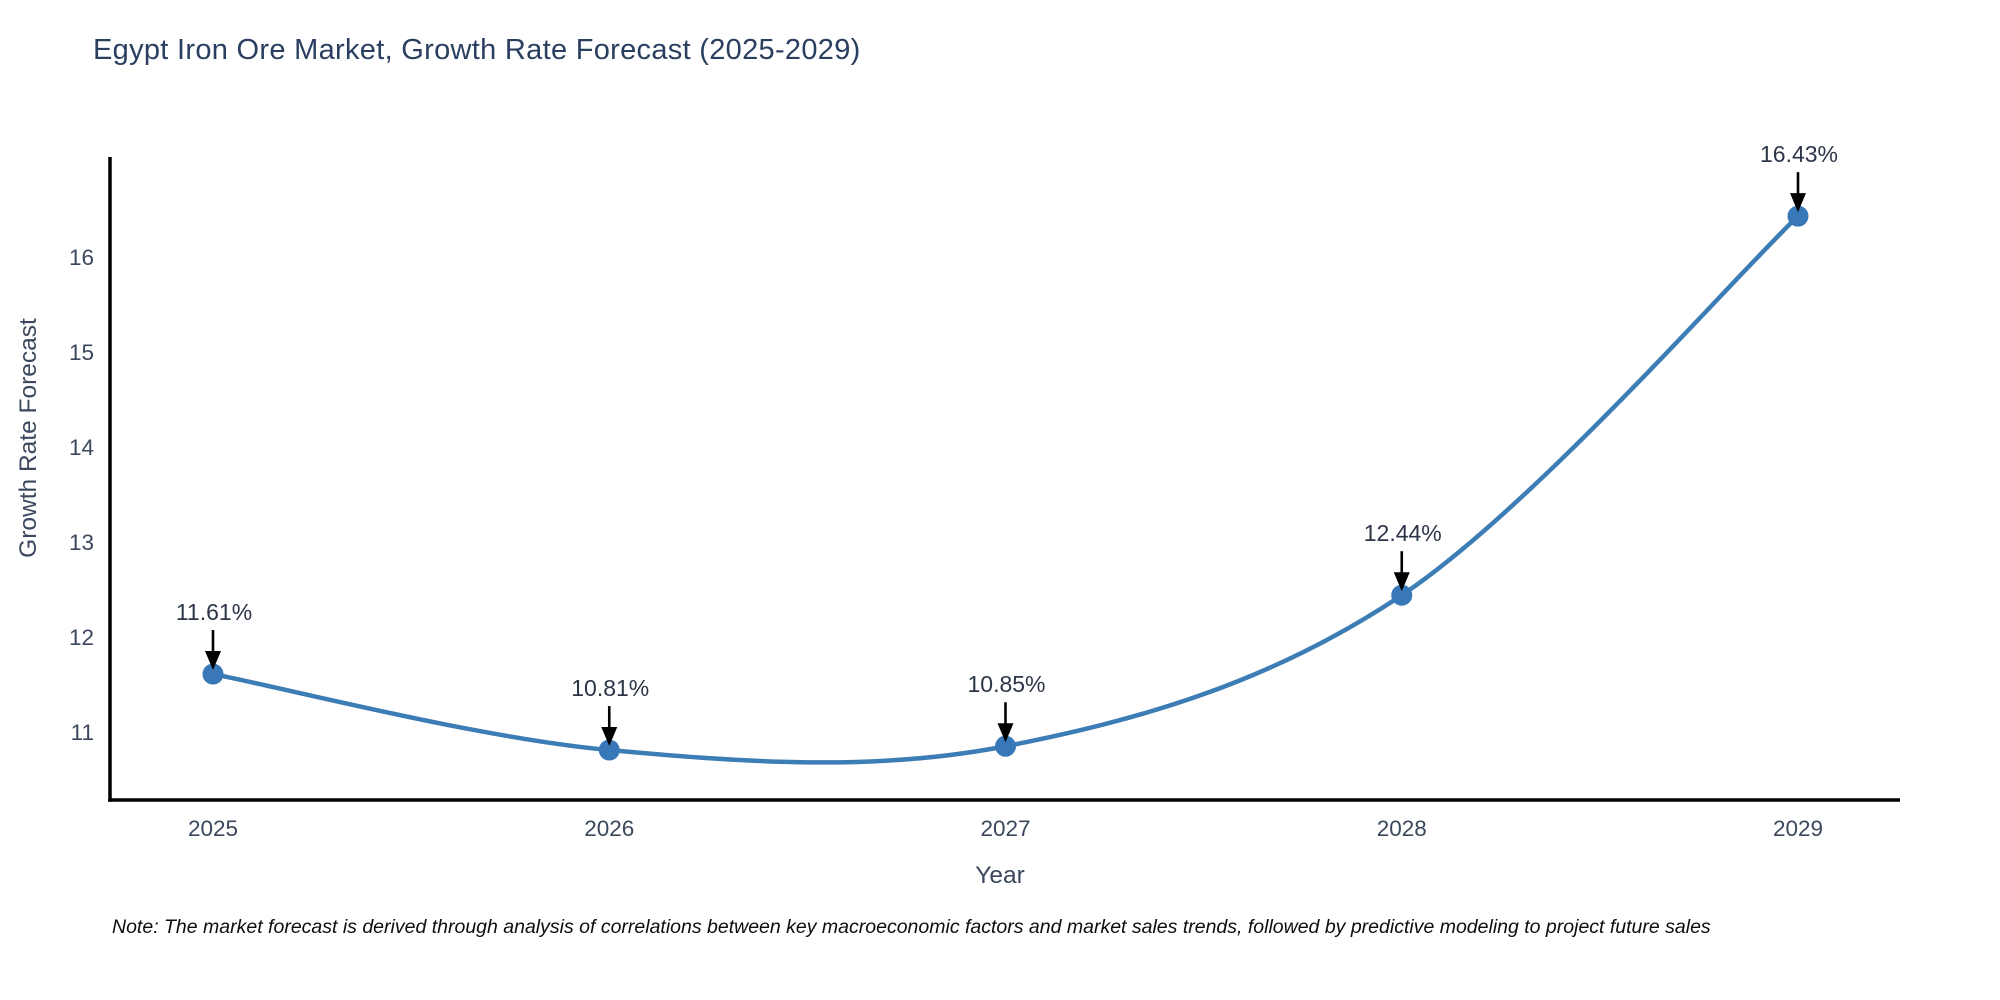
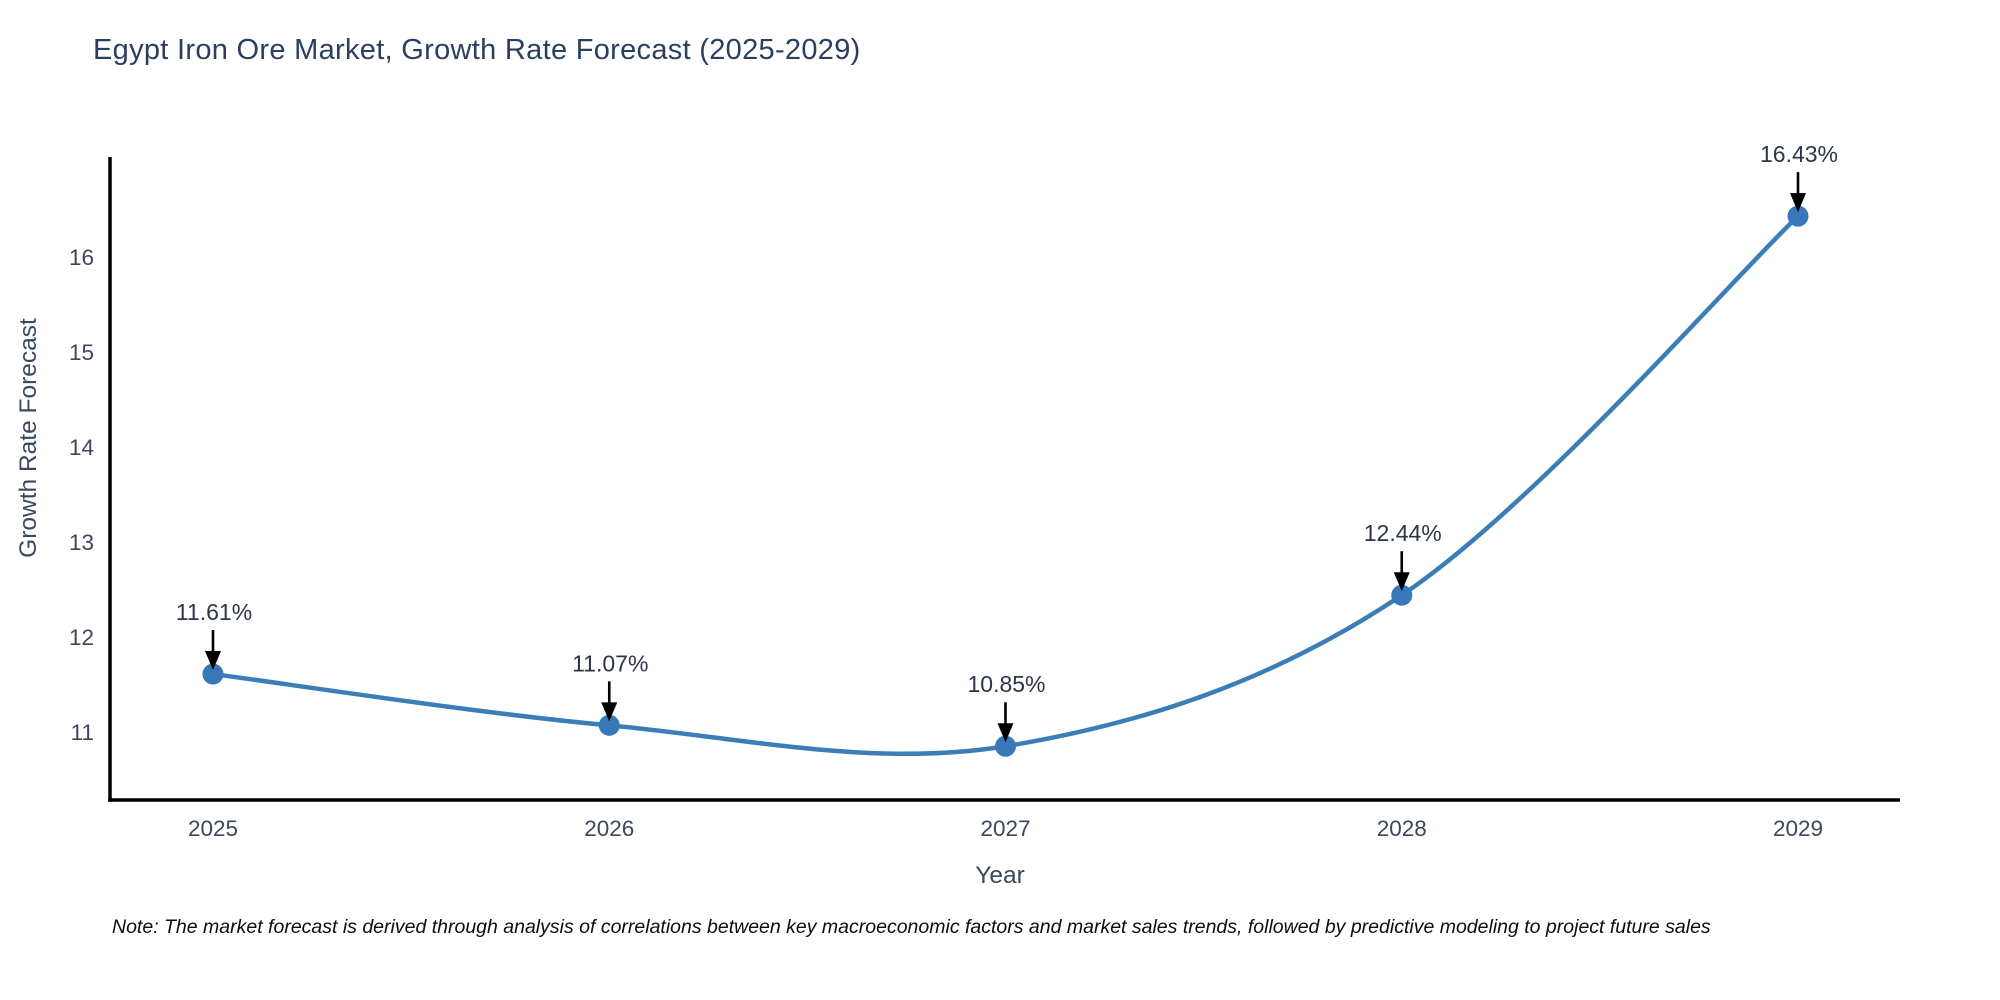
2026: 10.81% -> 11.07%
